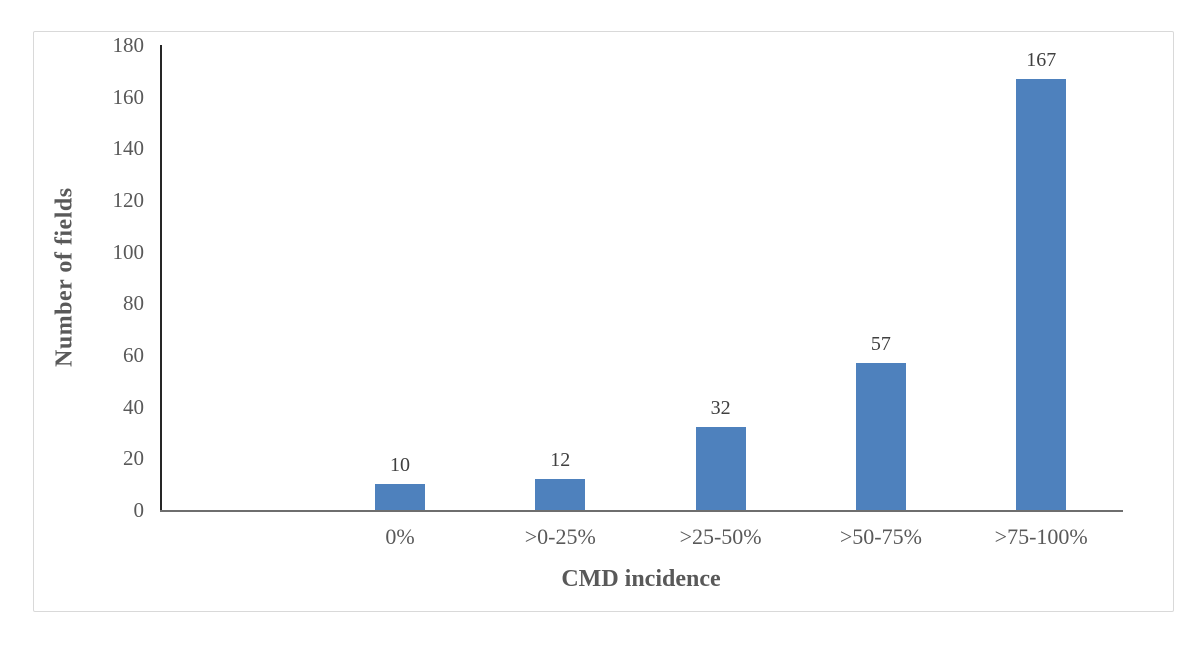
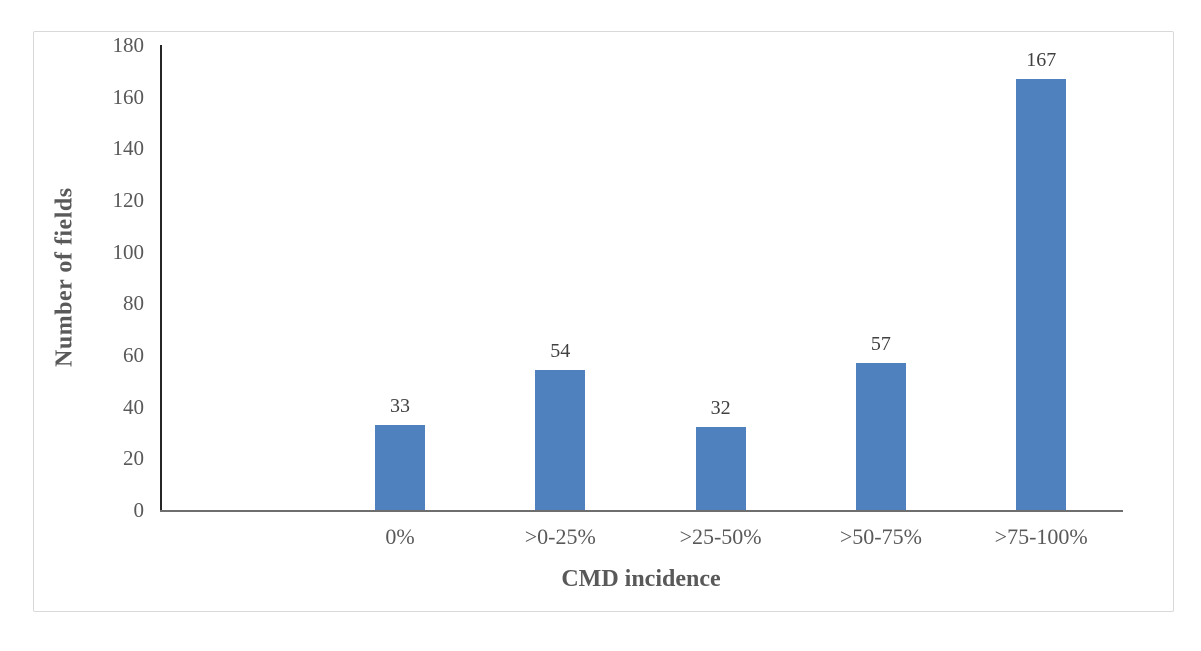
0%: 10 -> 33
>0-25%: 12 -> 54
